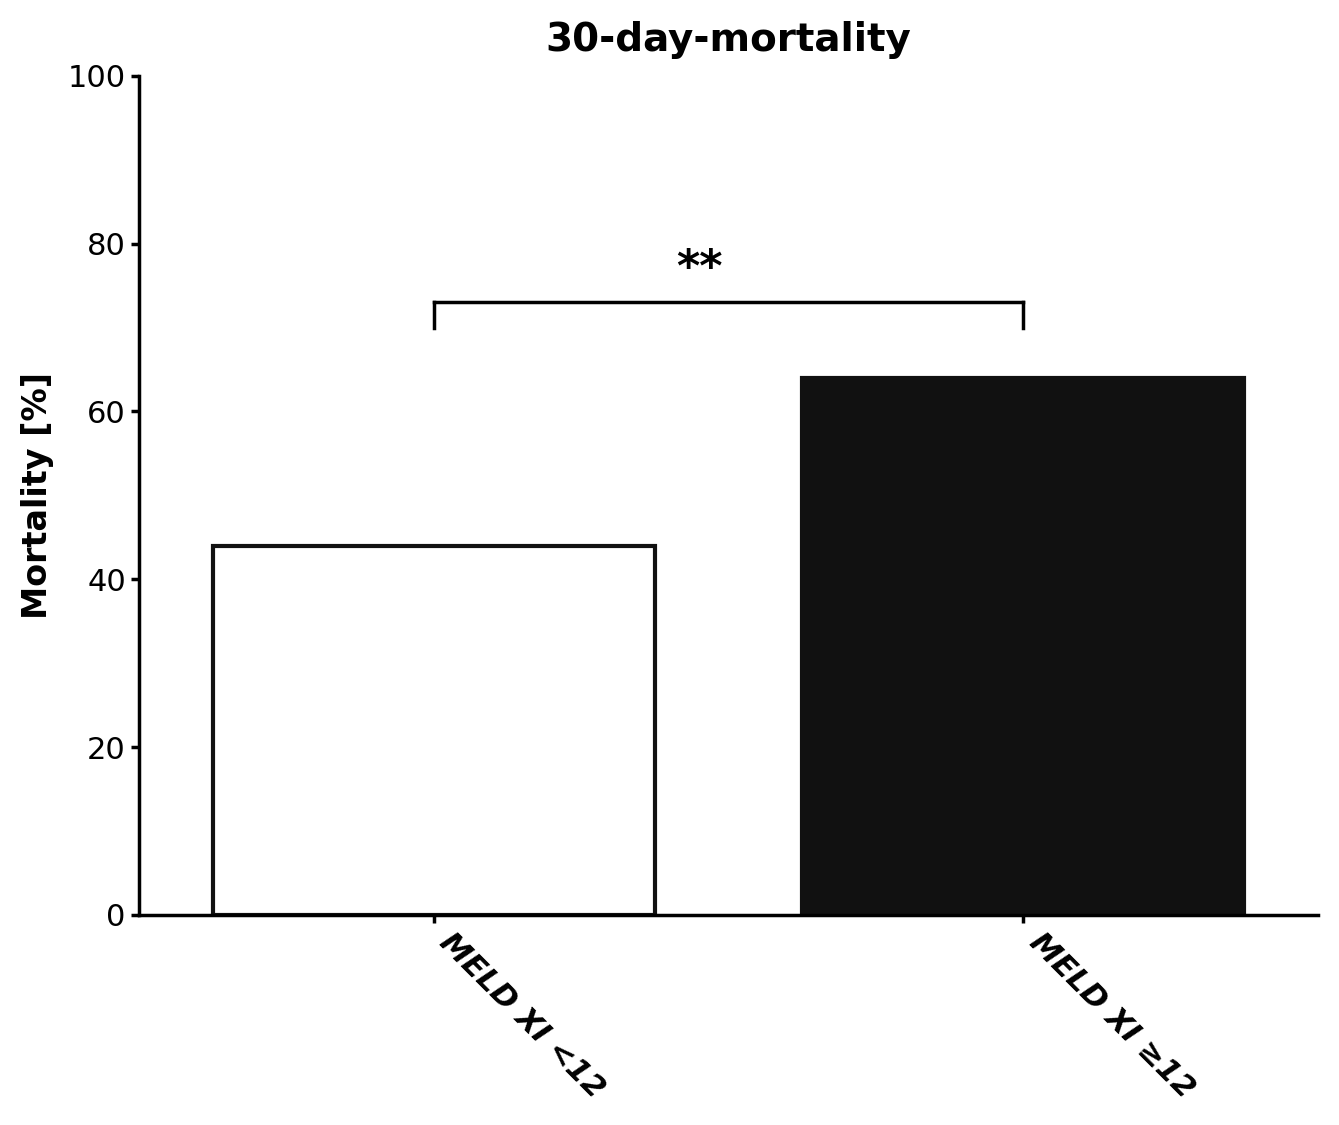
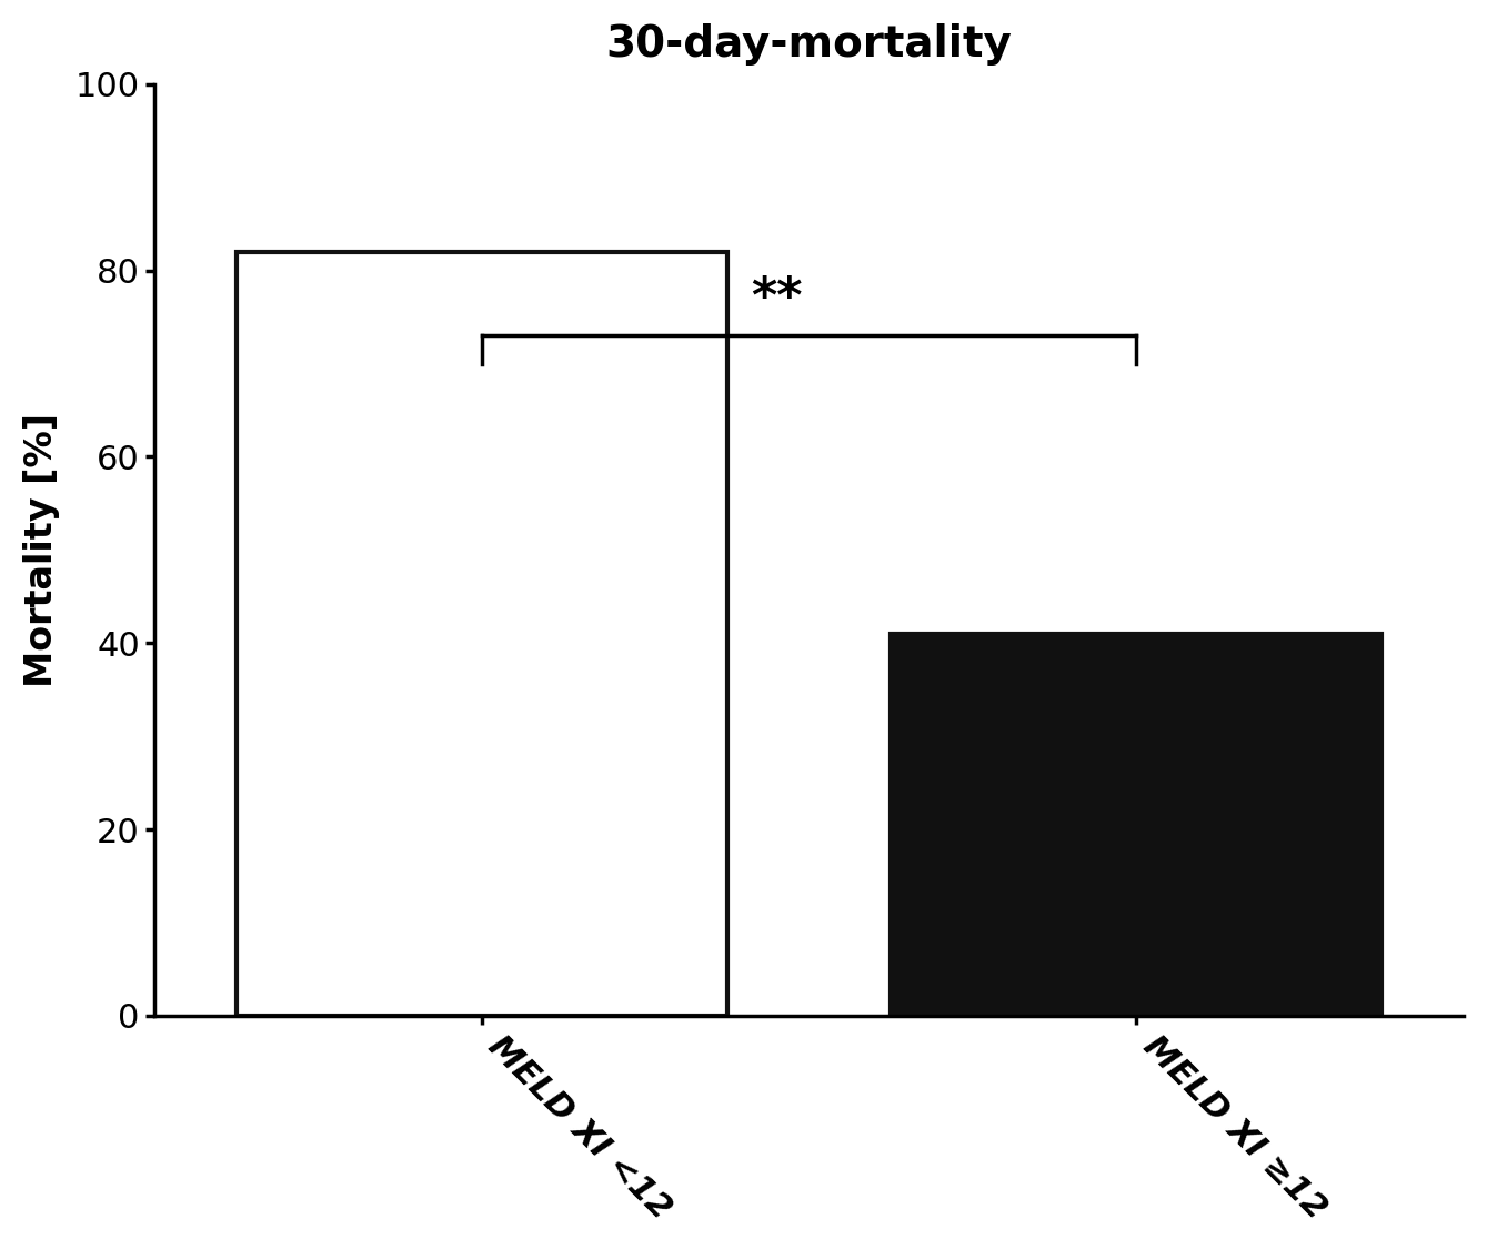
MELD XI <12: 44 -> 82
MELD XI ≥12: 64 -> 41
